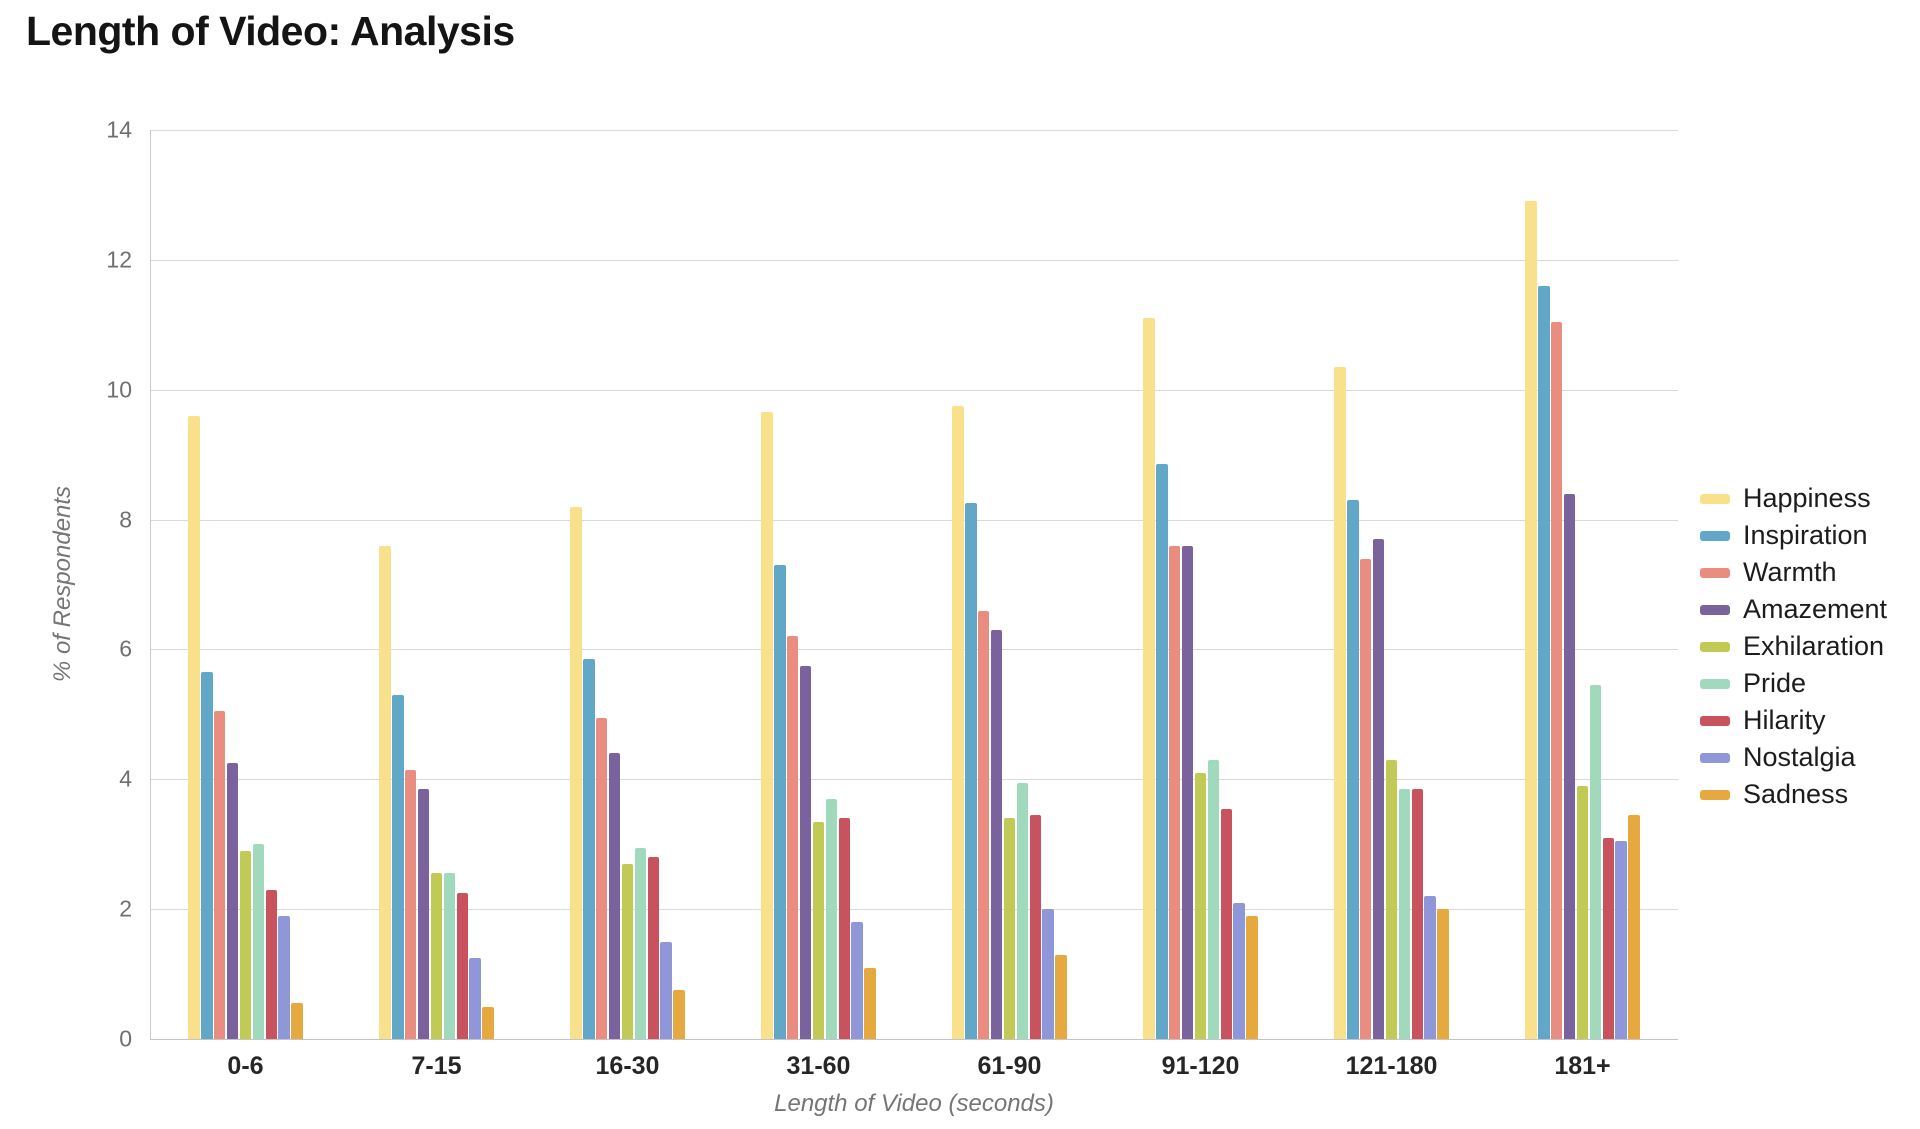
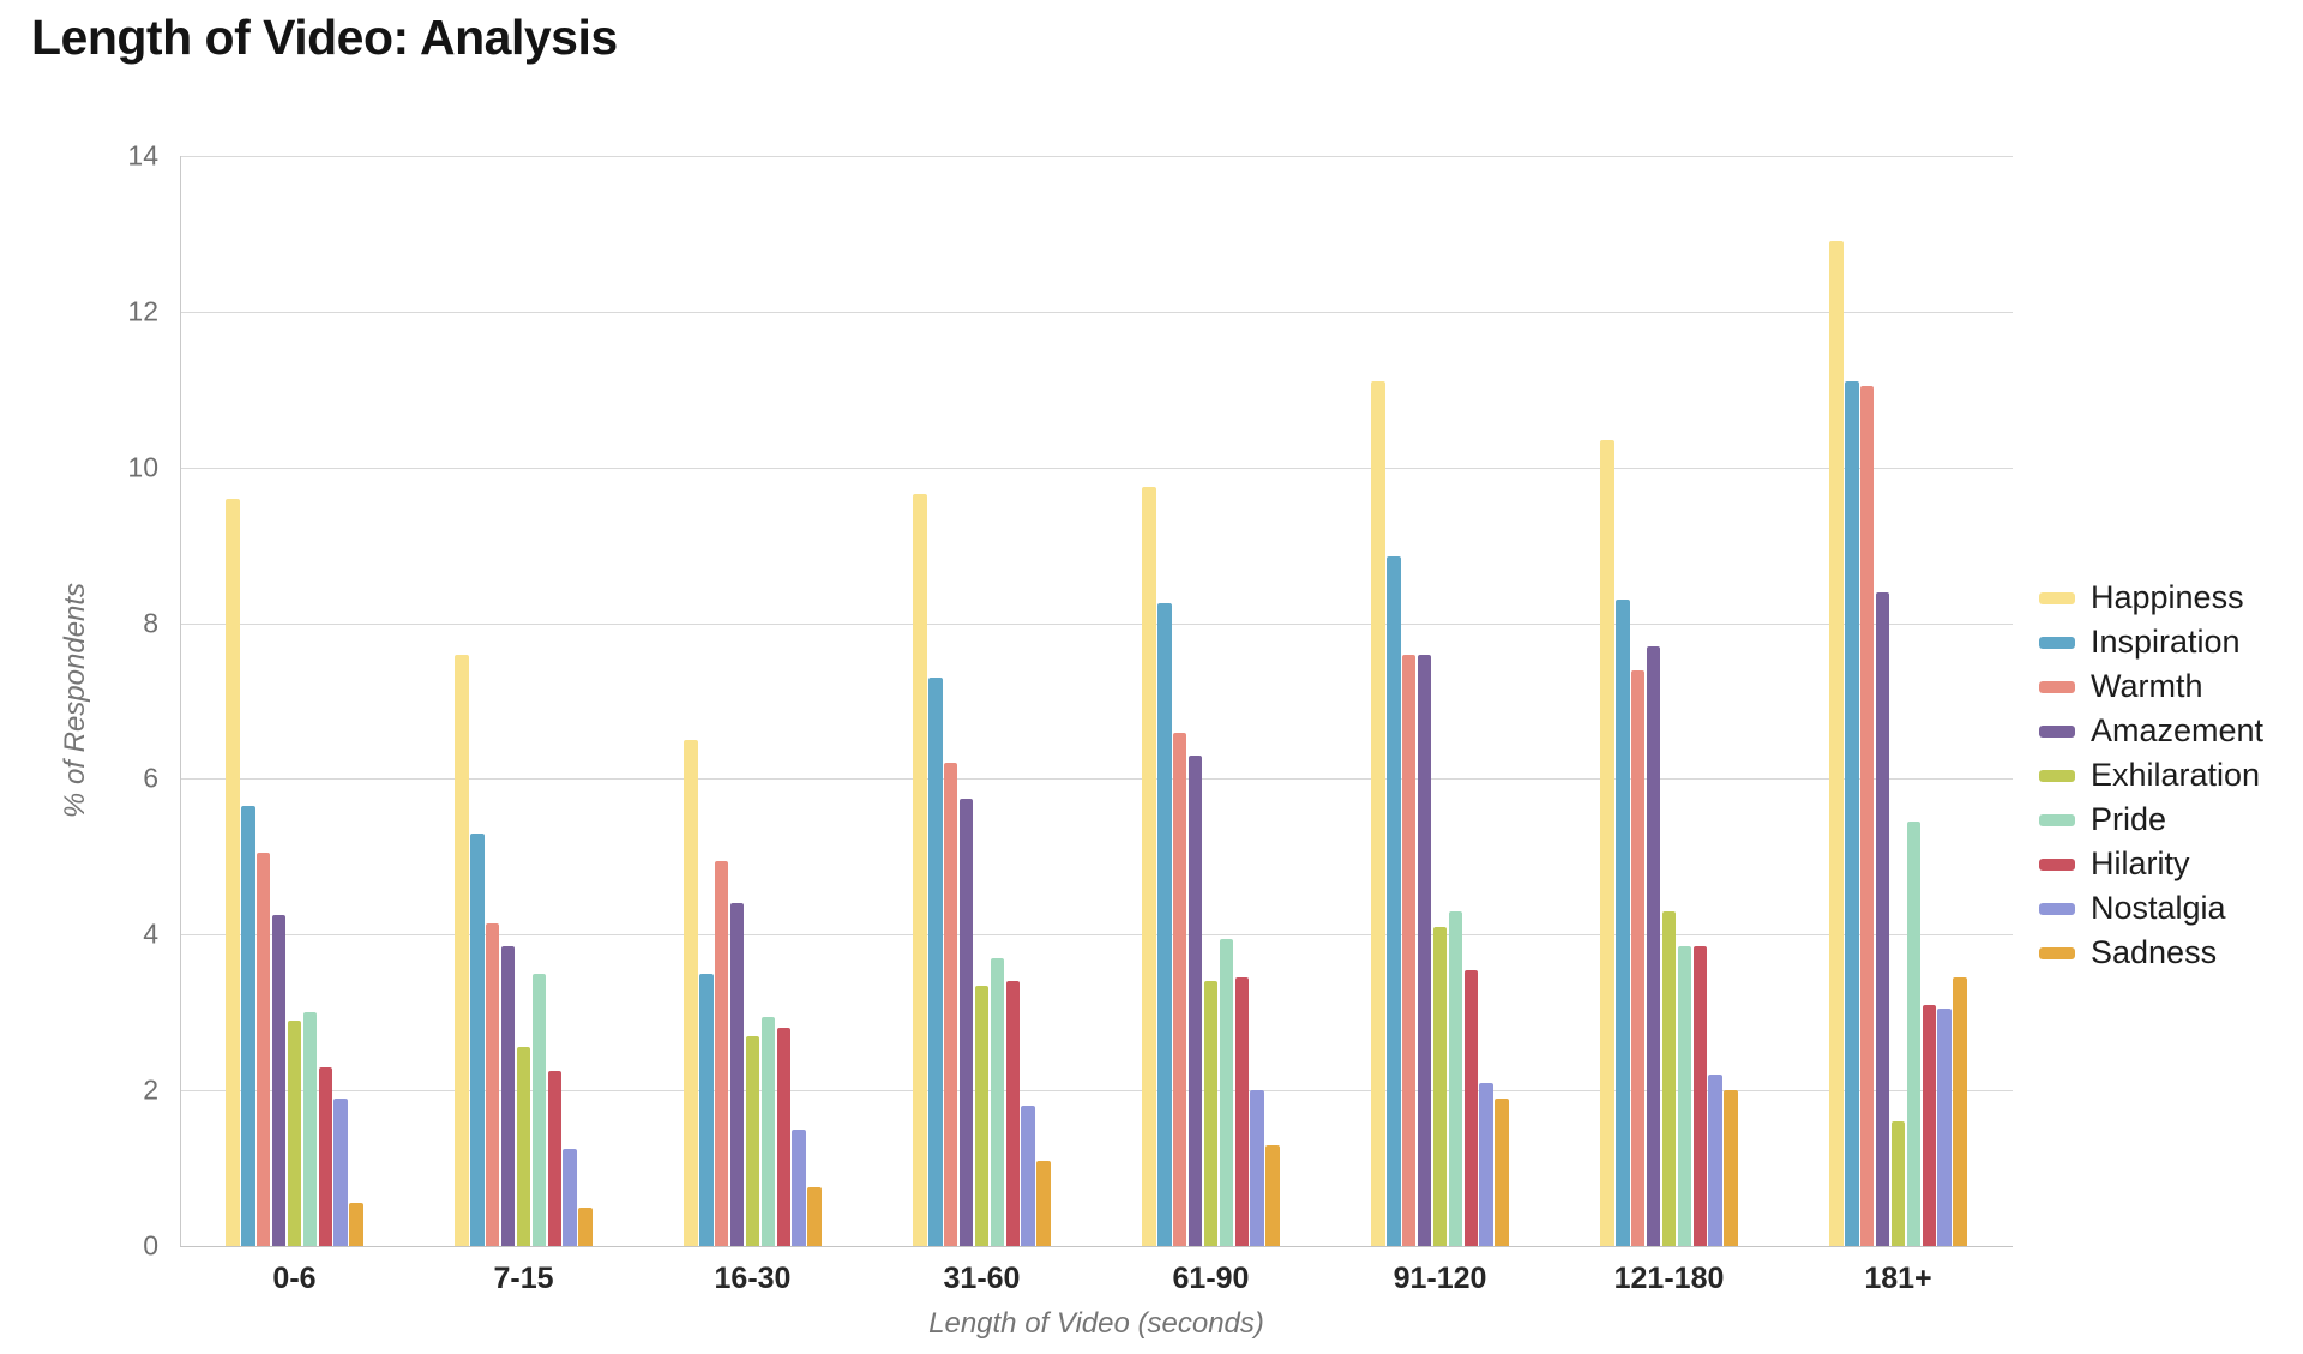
Pride/7-15: 2.5 -> 3.5
Happiness/16-30: 8.2 -> 6.5
Inspiration/16-30: 5.8 -> 3.5
Inspiration/181+: 11.6 -> 11.1
Exhilaration/181+: 3.9 -> 1.6
